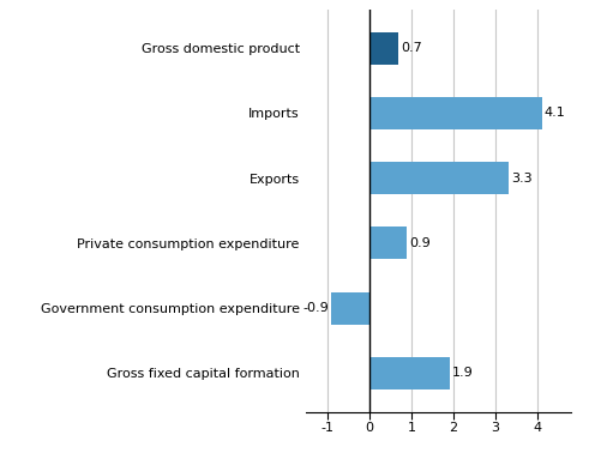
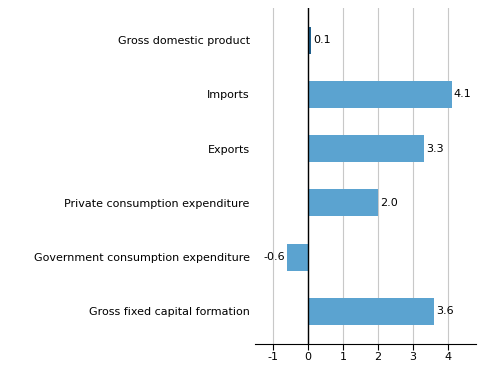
Gross domestic product: 0.7 -> 0.1
Private consumption expenditure: 0.9 -> 2.0
Government consumption expenditure: -0.9 -> -0.6
Gross fixed capital formation: 1.9 -> 3.6
